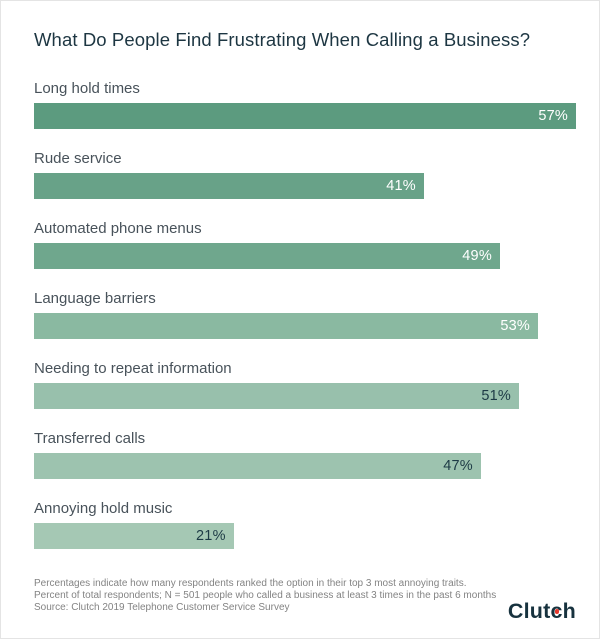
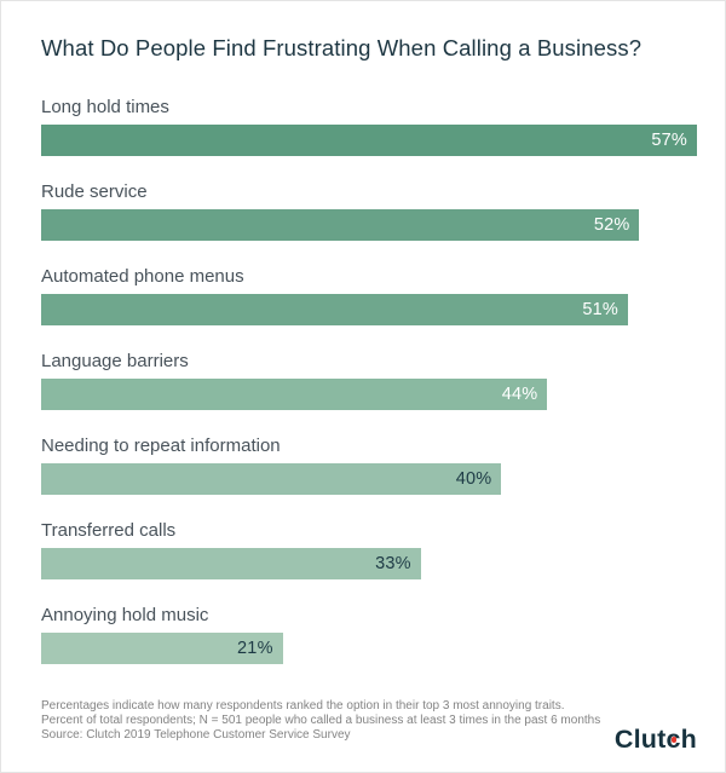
Rude service: 41% -> 52%
Automated phone menus: 49% -> 51%
Language barriers: 53% -> 44%
Needing to repeat information: 51% -> 40%
Transferred calls: 47% -> 33%
